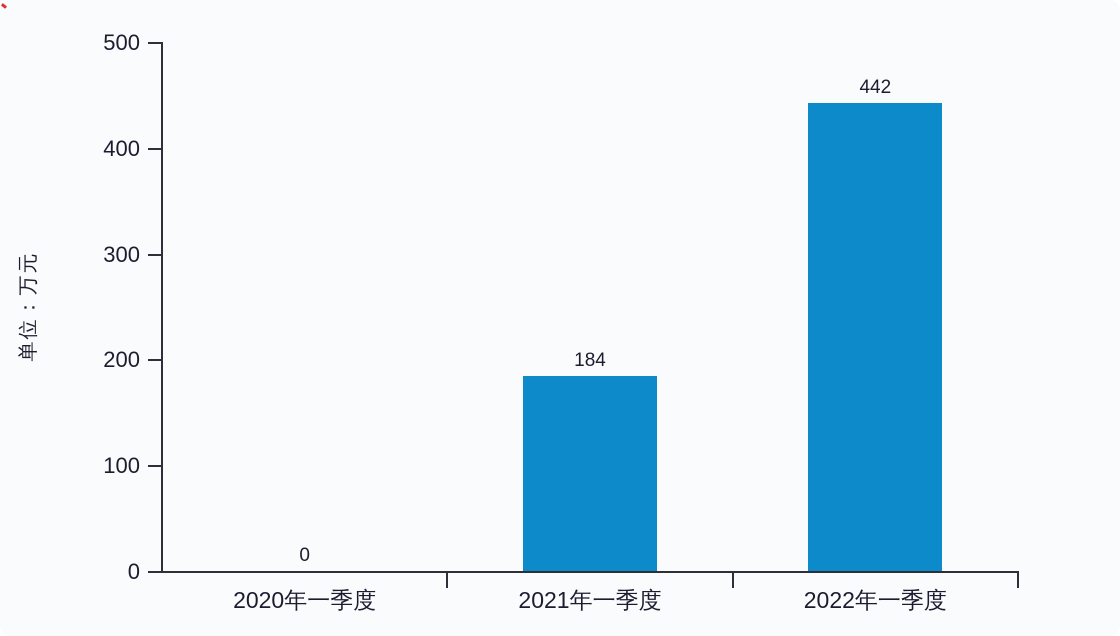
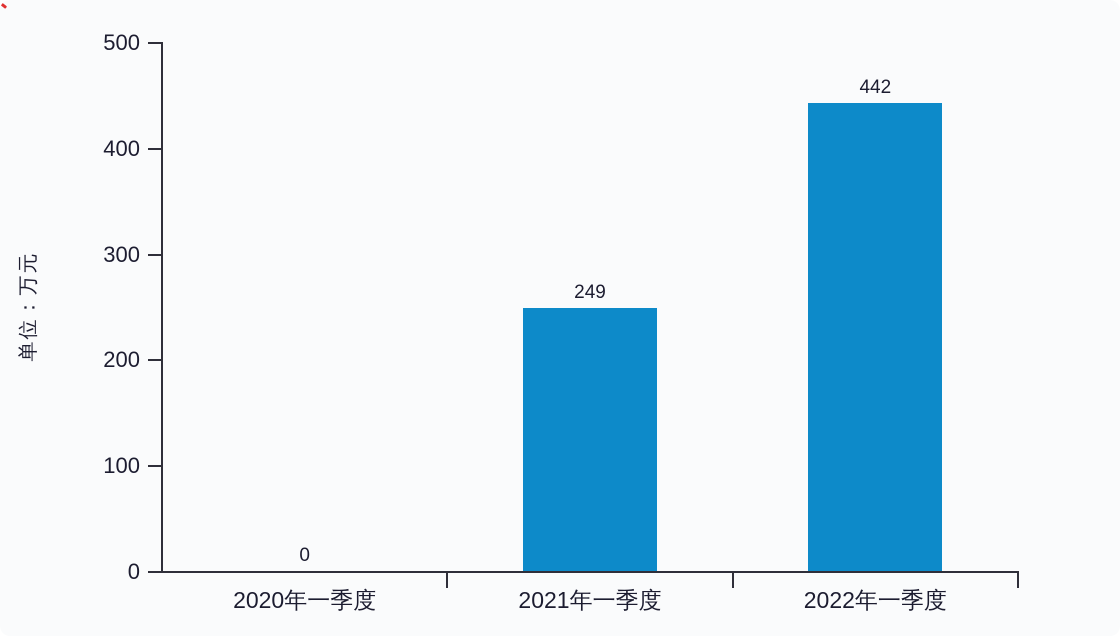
2021年一季度: 184 -> 249
